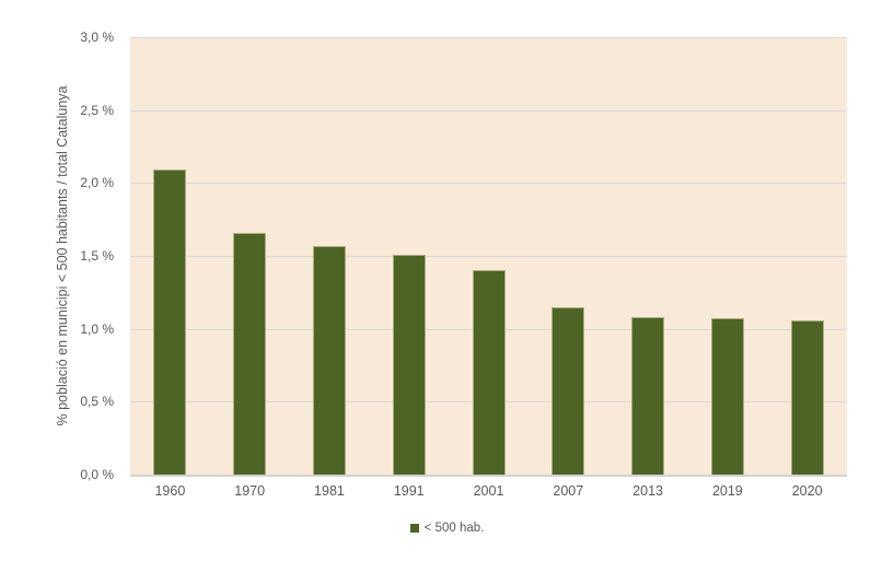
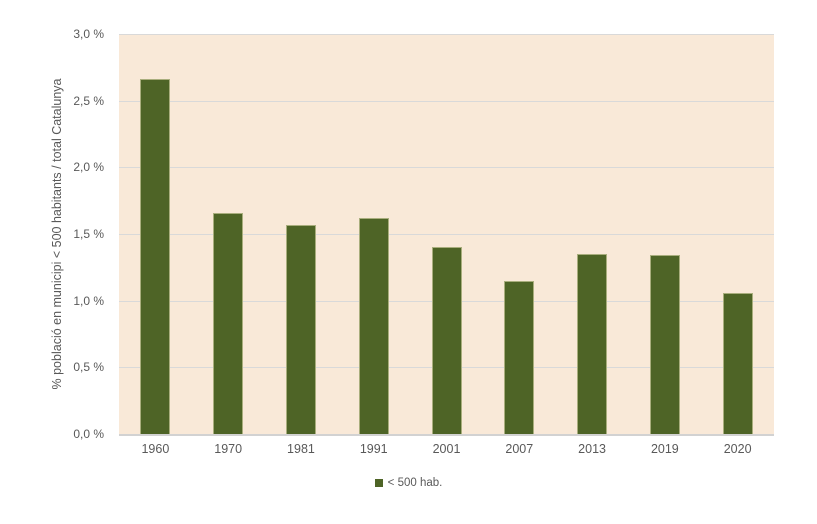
1960: 2,09% -> 2,66%
1991: 1,51% -> 1,62%
2013: 1,08% -> 1,35%
2019: 1,07% -> 1,34%
